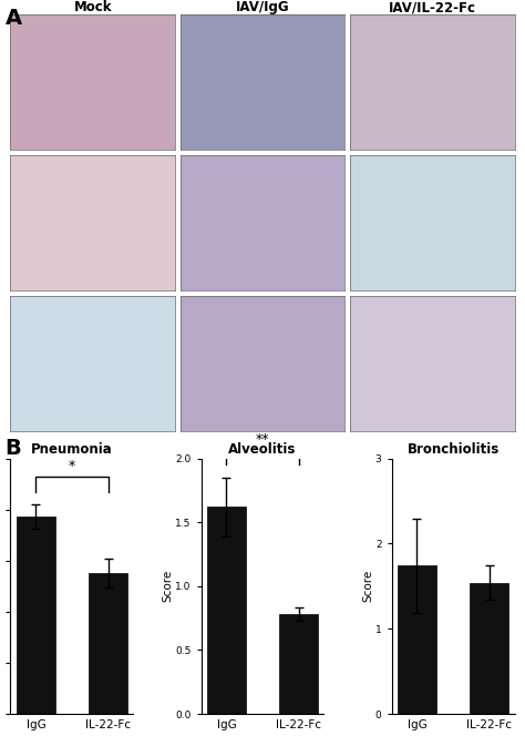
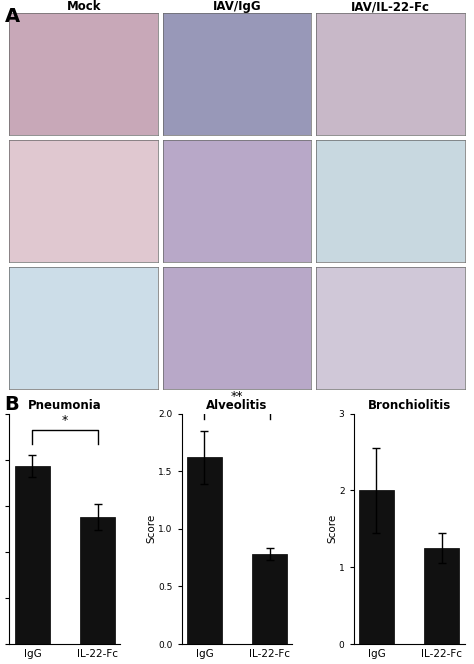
Bronchiolitis/IgG: 1.74 -> 2.00
Bronchiolitis/IL-22-Fc: 1.54 -> 1.25
